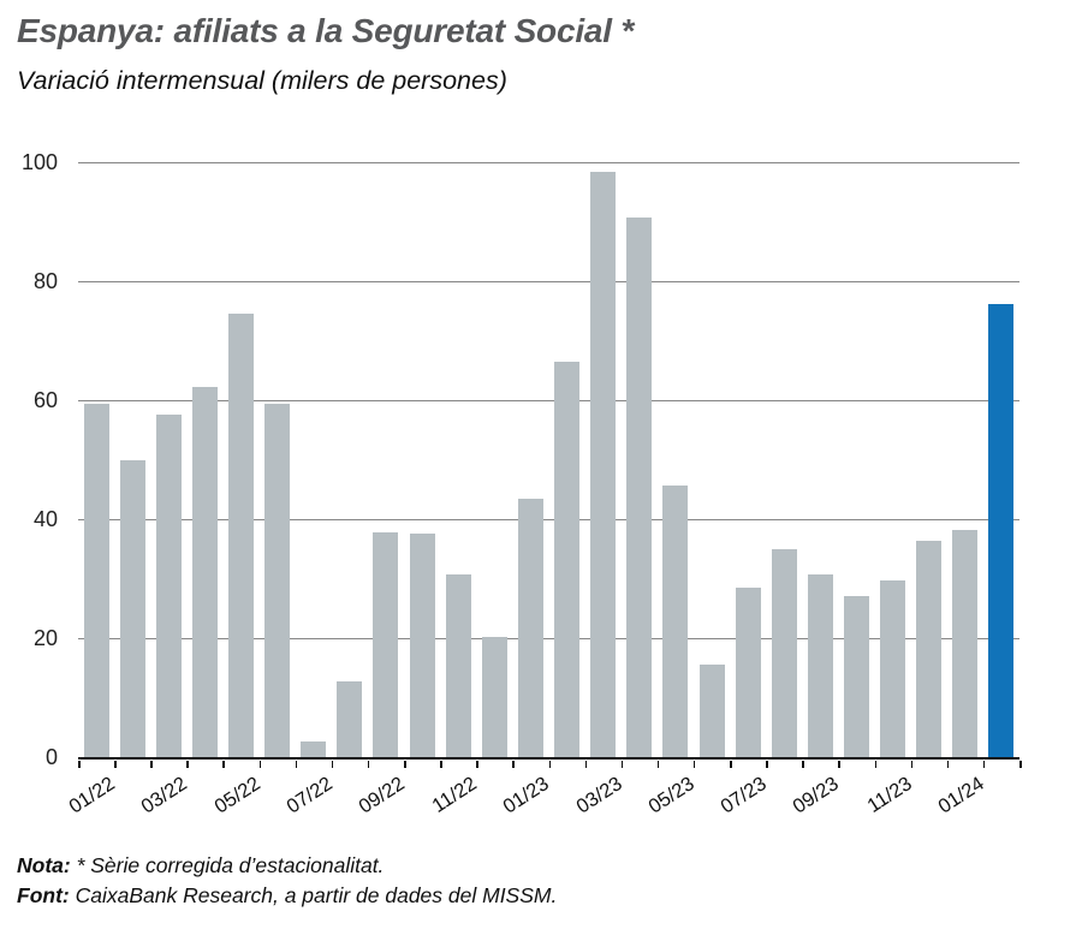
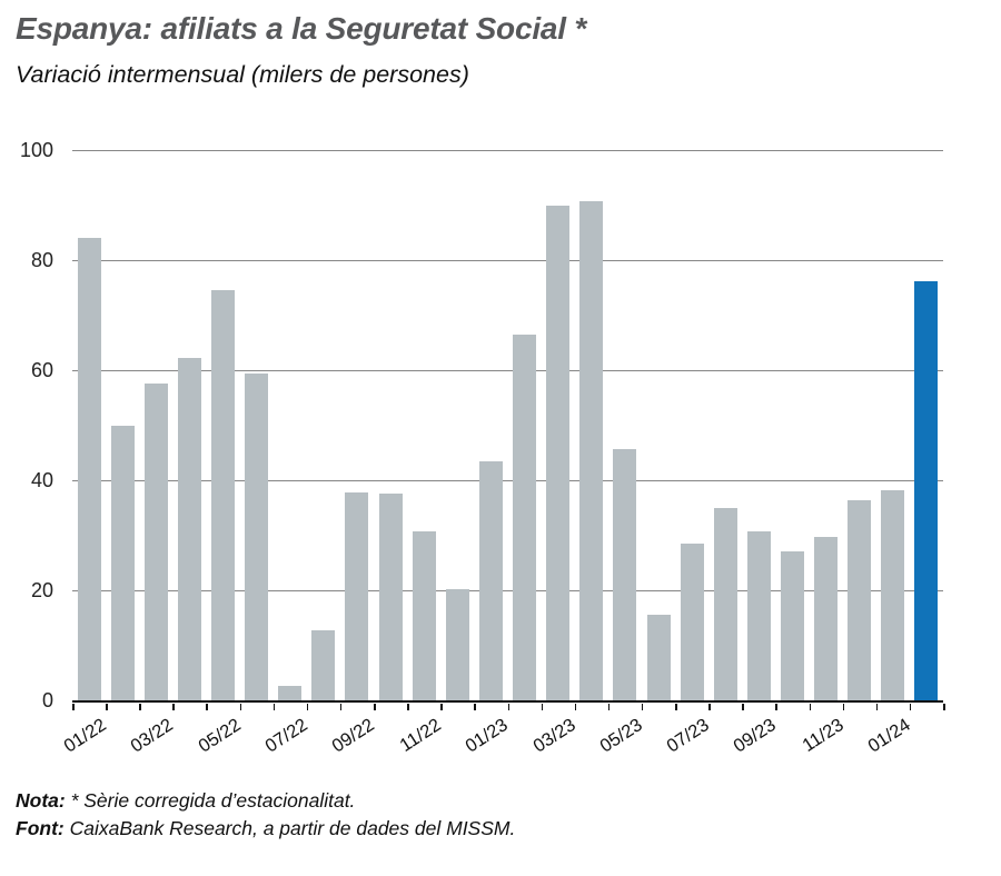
01/22: 59 -> 84
03/23: 98 -> 90
